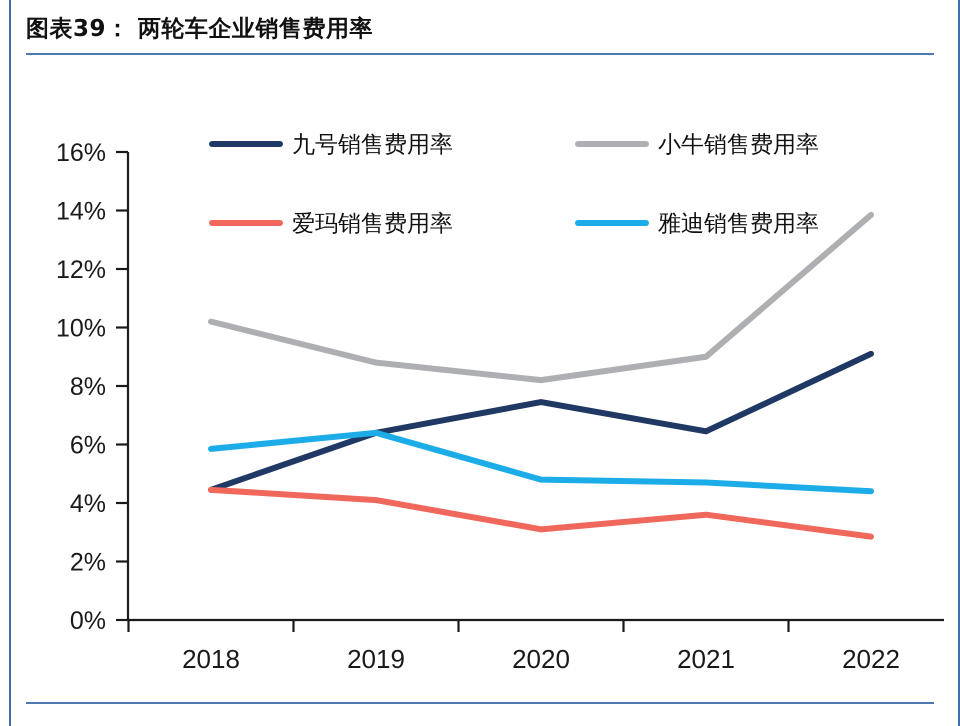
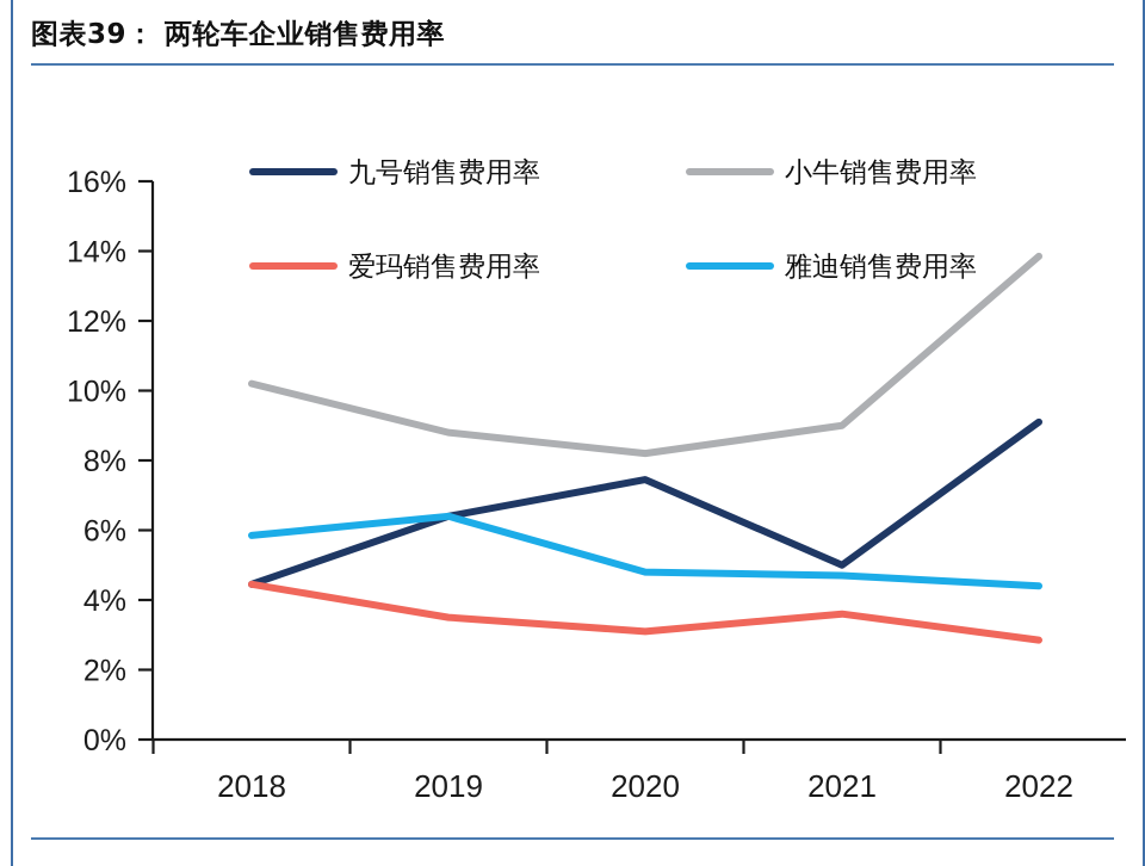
爱玛销售费用率/2019: 4.1% -> 3.5%
九号销售费用率/2021: 6.5% -> 5.0%
